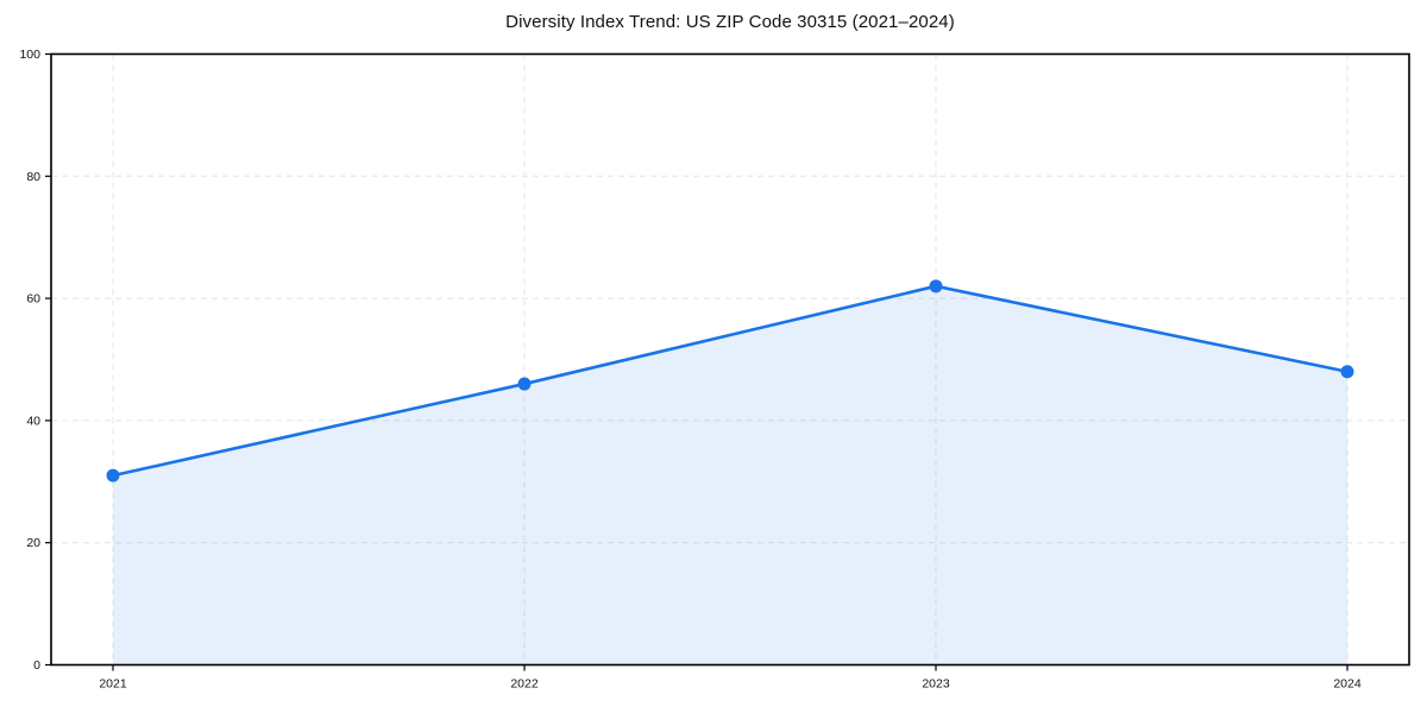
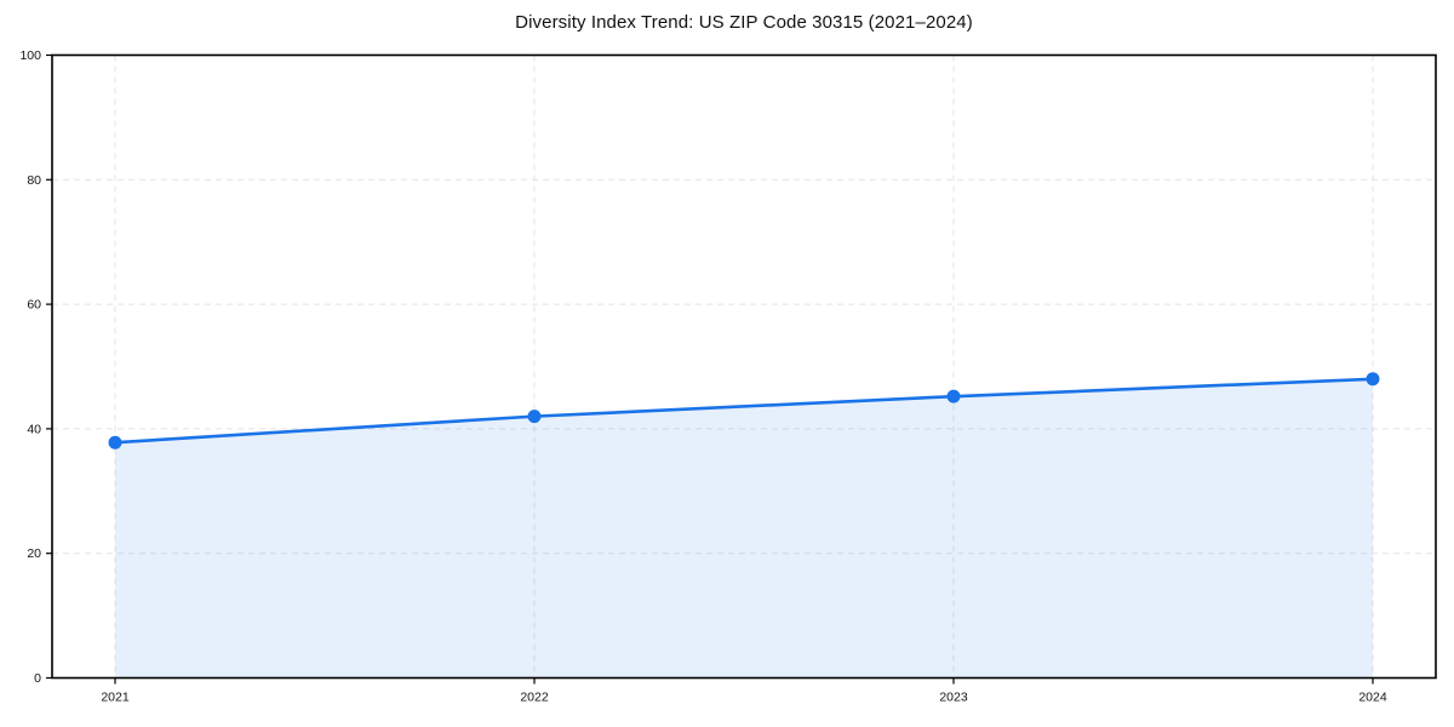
2021: 31 -> 38
2022: 46 -> 42
2023: 62 -> 45
